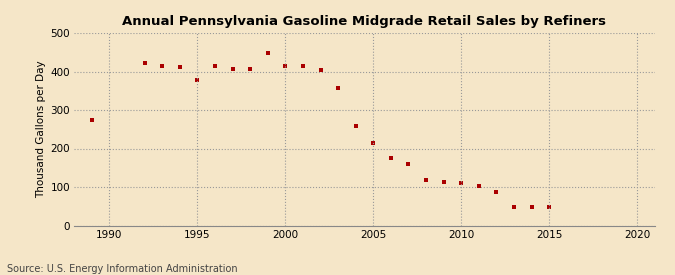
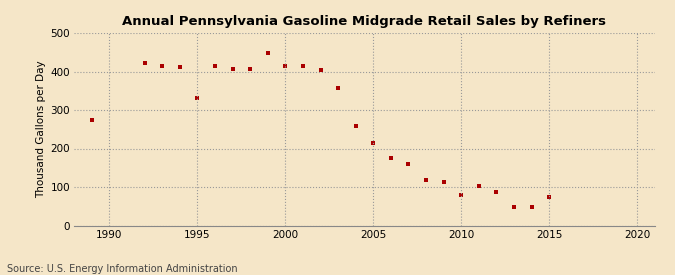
1995: 378 -> 330
2010: 110 -> 80
2015: 47 -> 75
